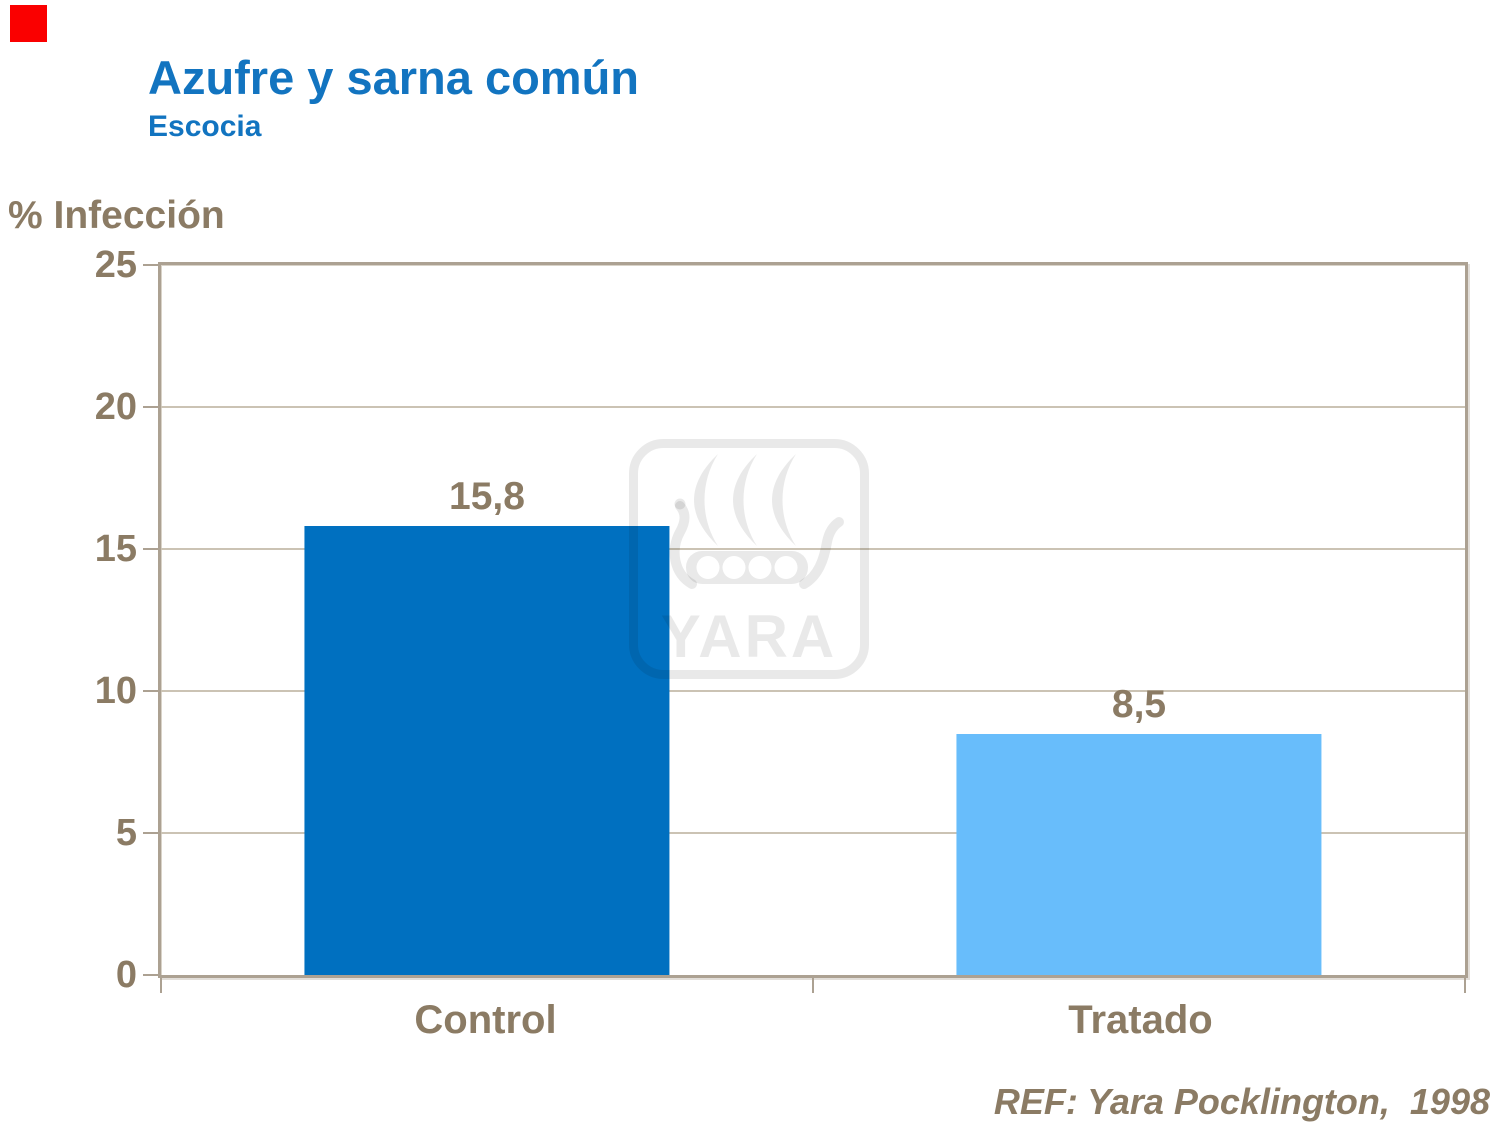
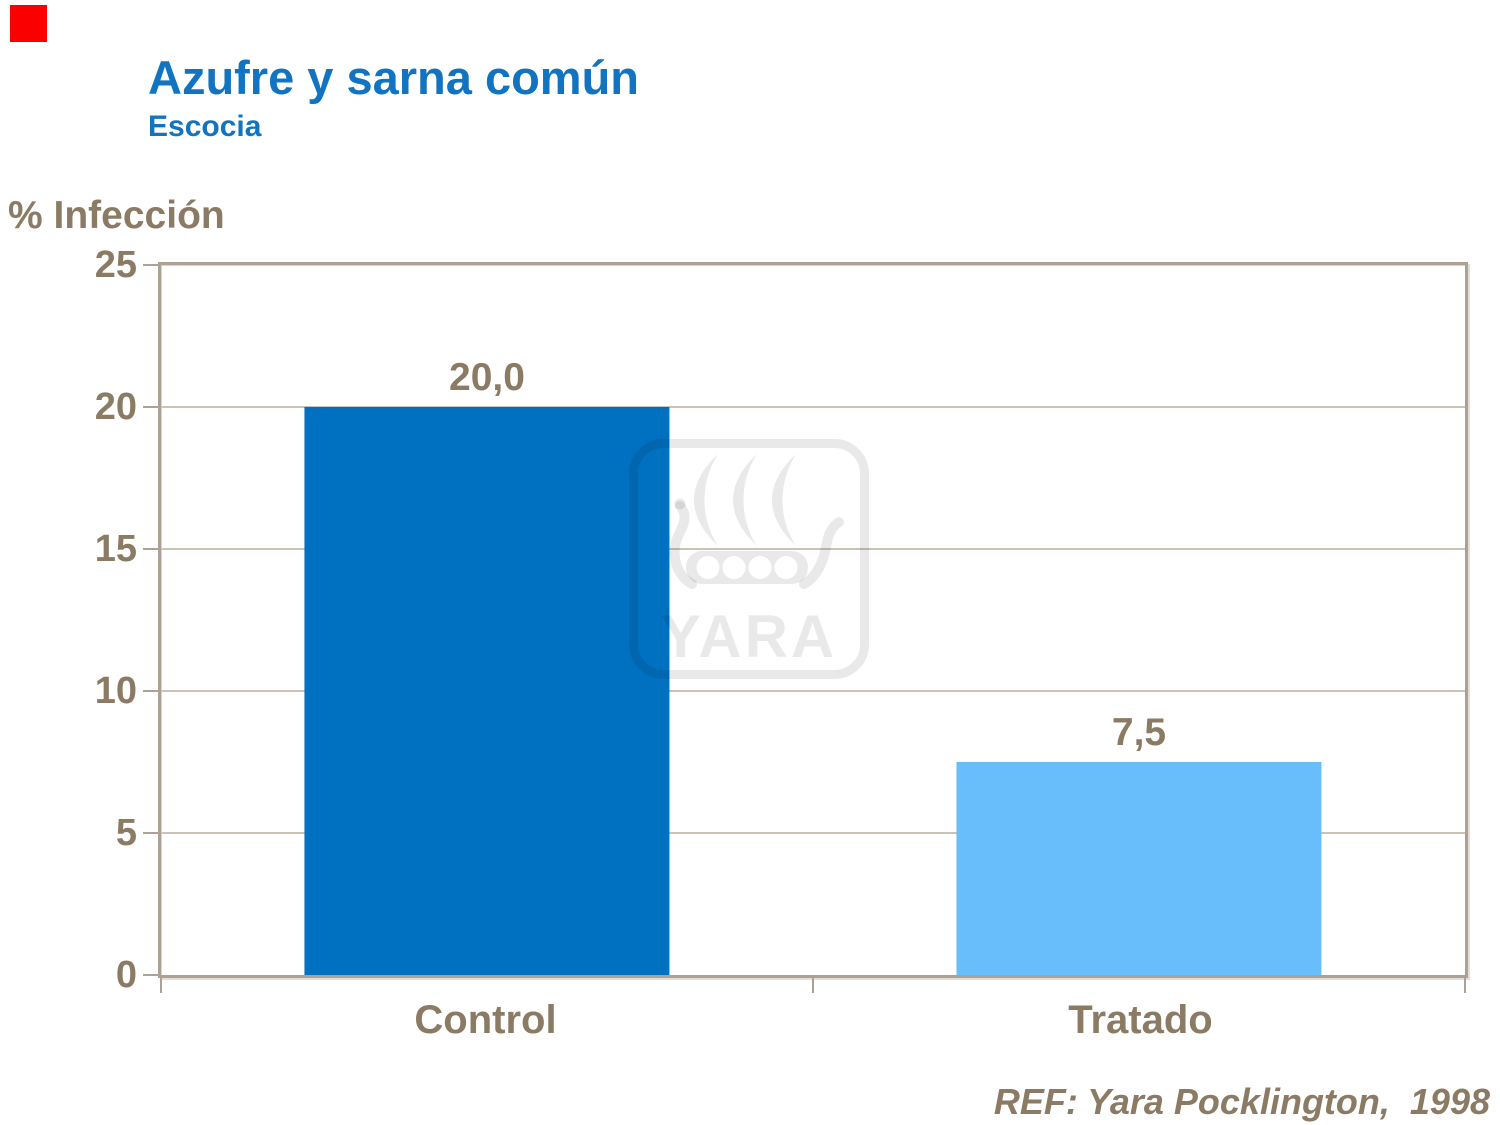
Control: 15,8 -> 20,0
Tratado: 8,5 -> 7,5
